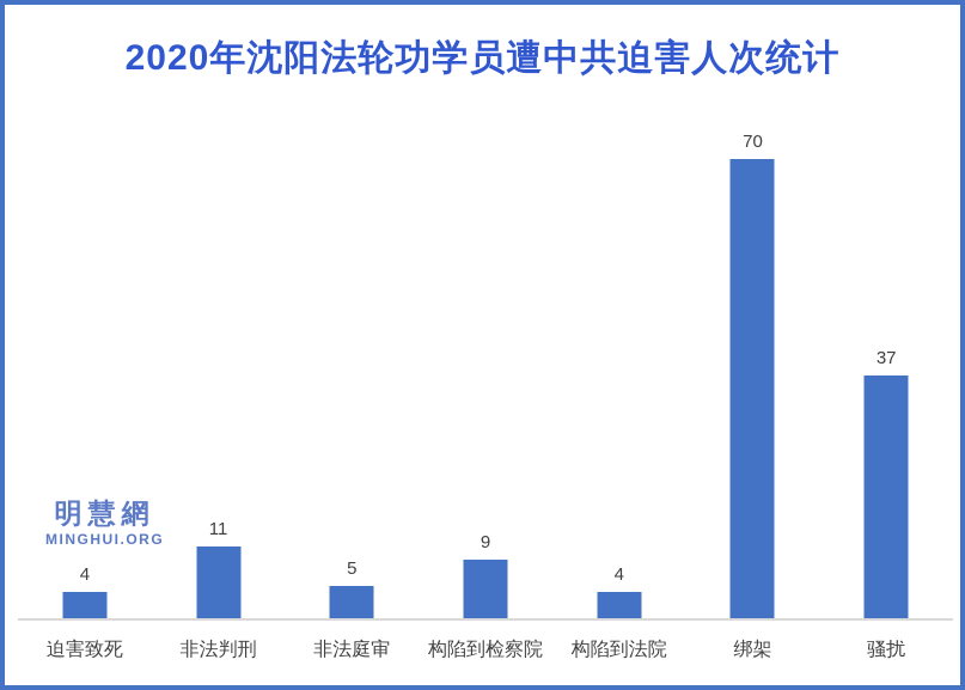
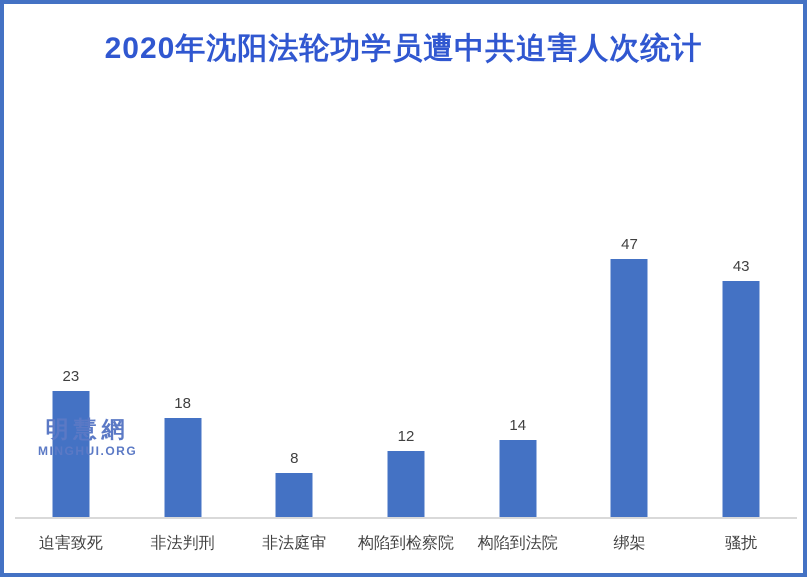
迫害致死: 4 -> 23
非法判刑: 11 -> 18
非法庭审: 5 -> 8
构陷到检察院: 9 -> 12
构陷到法院: 4 -> 14
绑架: 70 -> 47
骚扰: 37 -> 43
